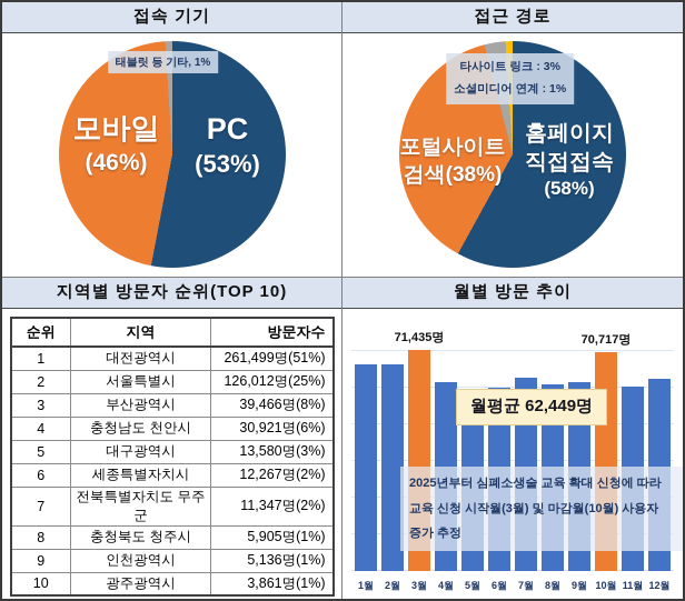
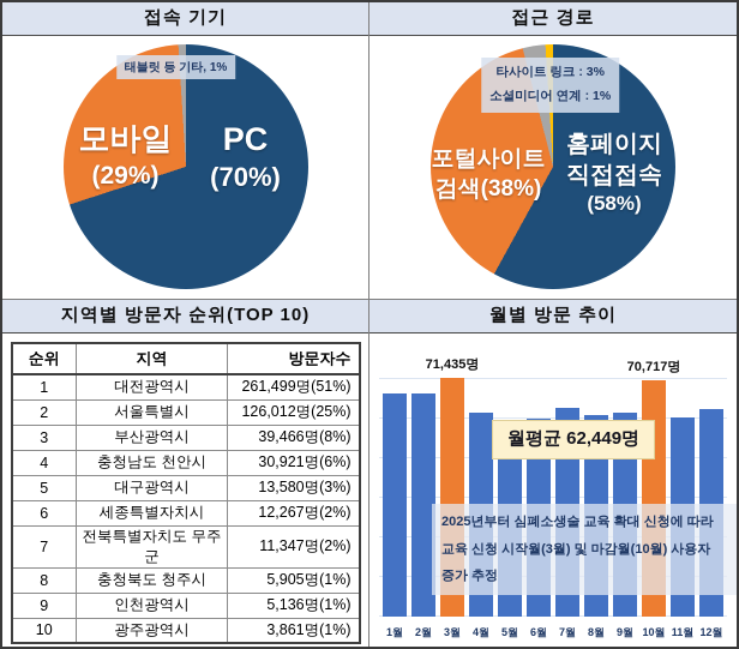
접속 기기/PC: 53% -> 70%
접속 기기/모바일: 46% -> 29%
